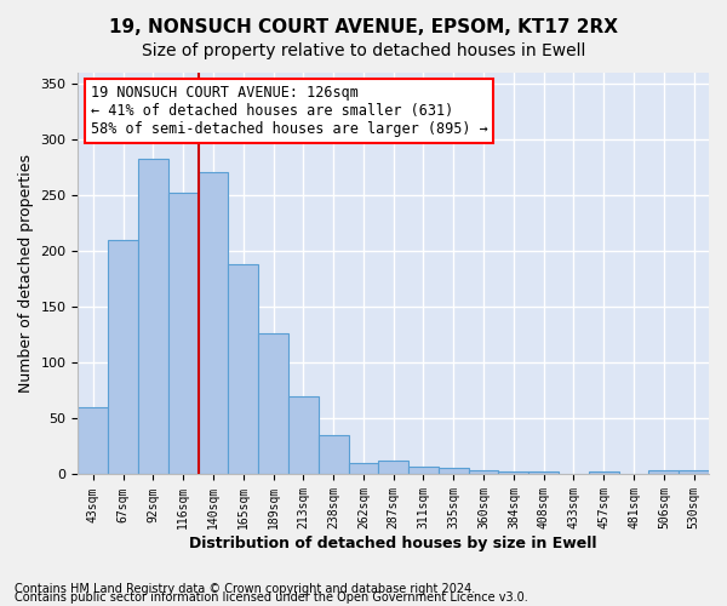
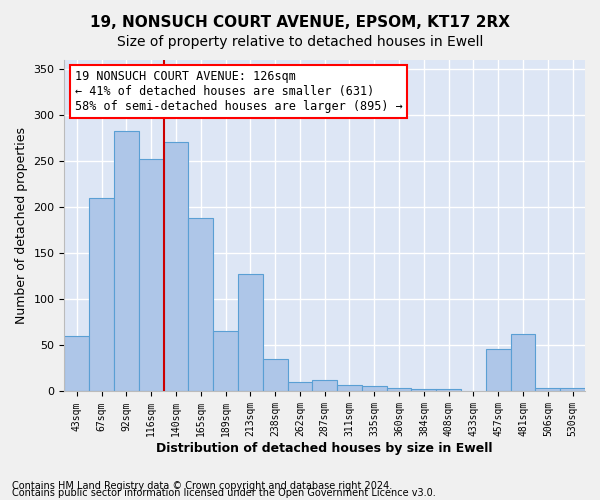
189sqm: 127 -> 66
213sqm: 70 -> 128
457sqm: 3 -> 46
481sqm: 1 -> 62
